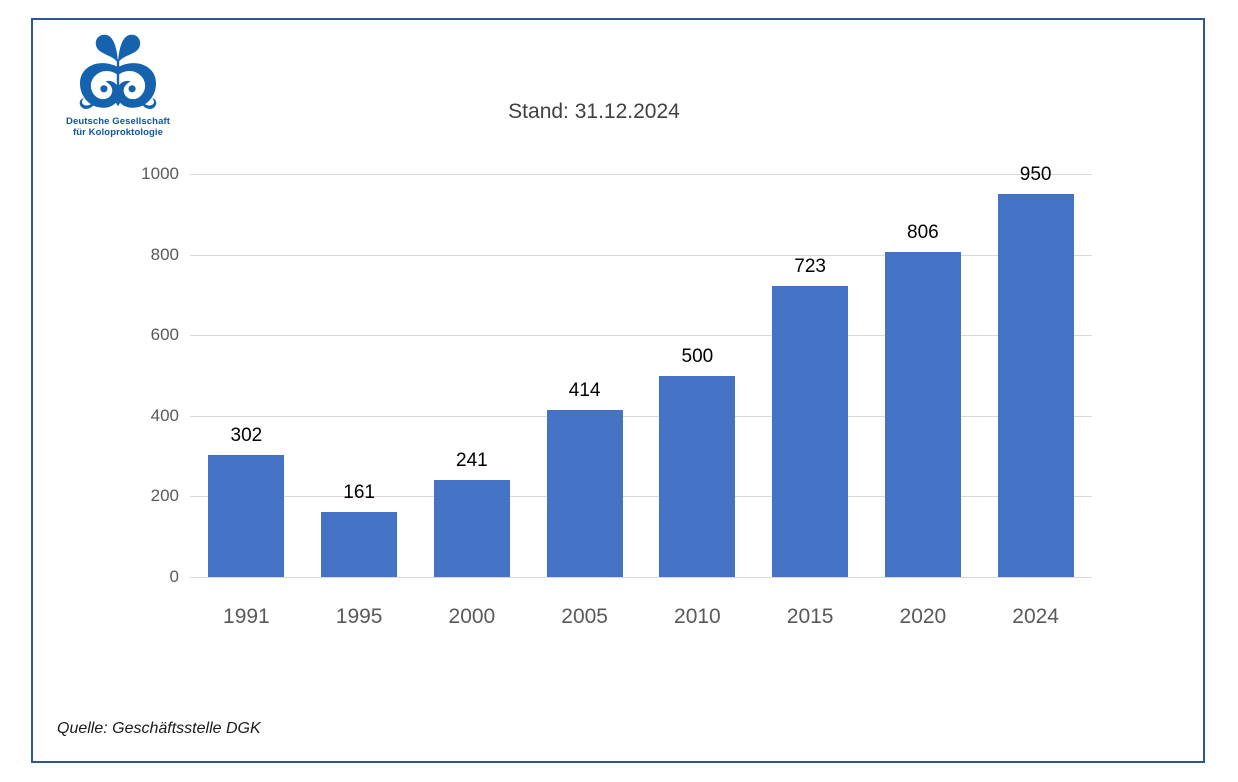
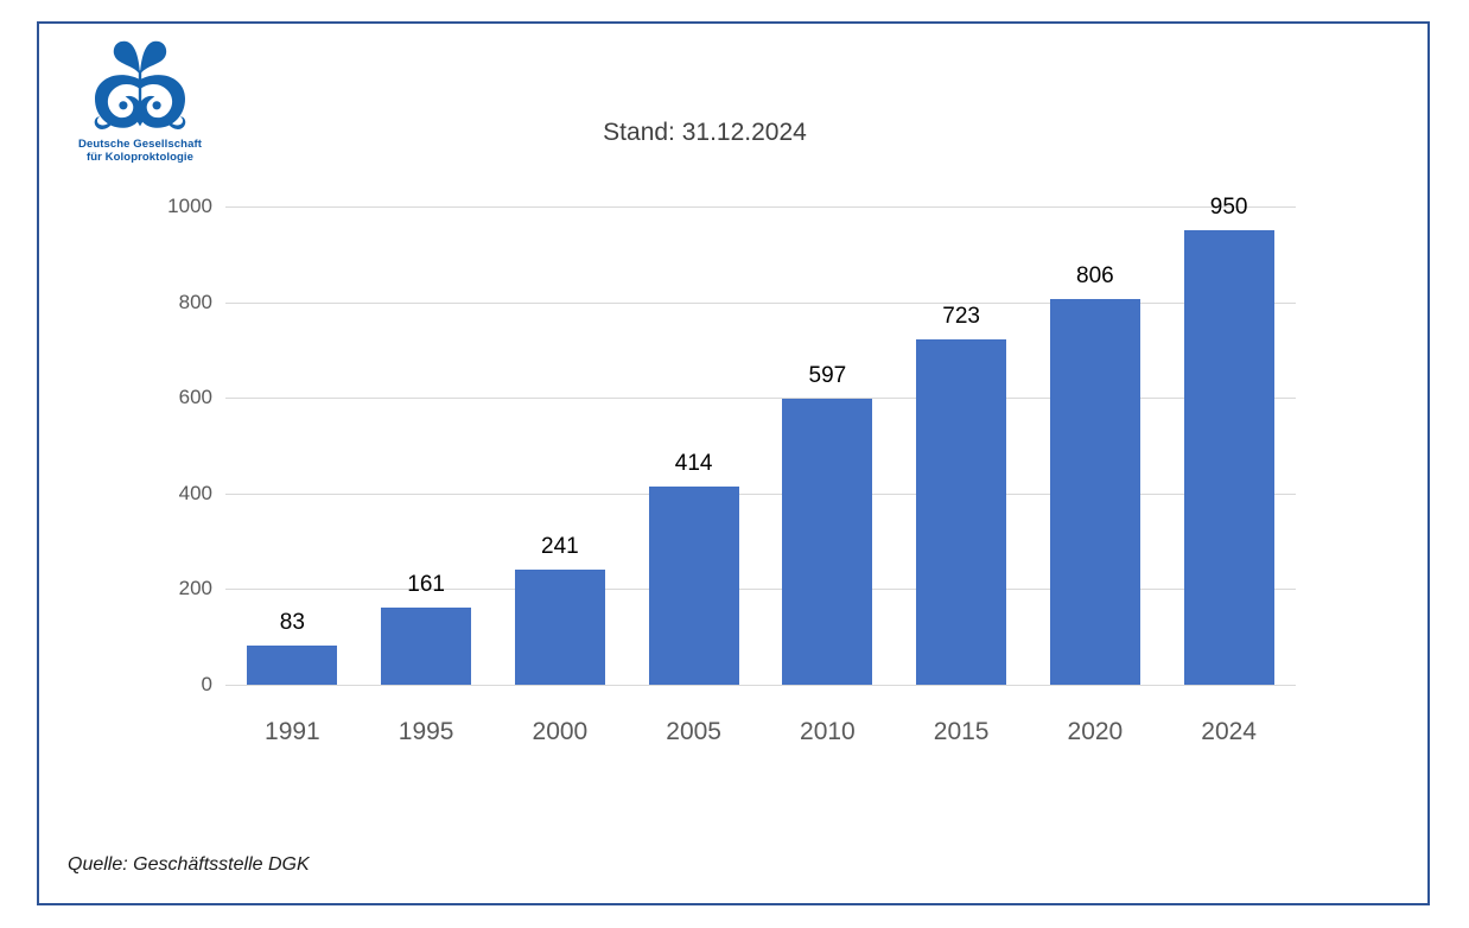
1991: 302 -> 83
2010: 500 -> 597
